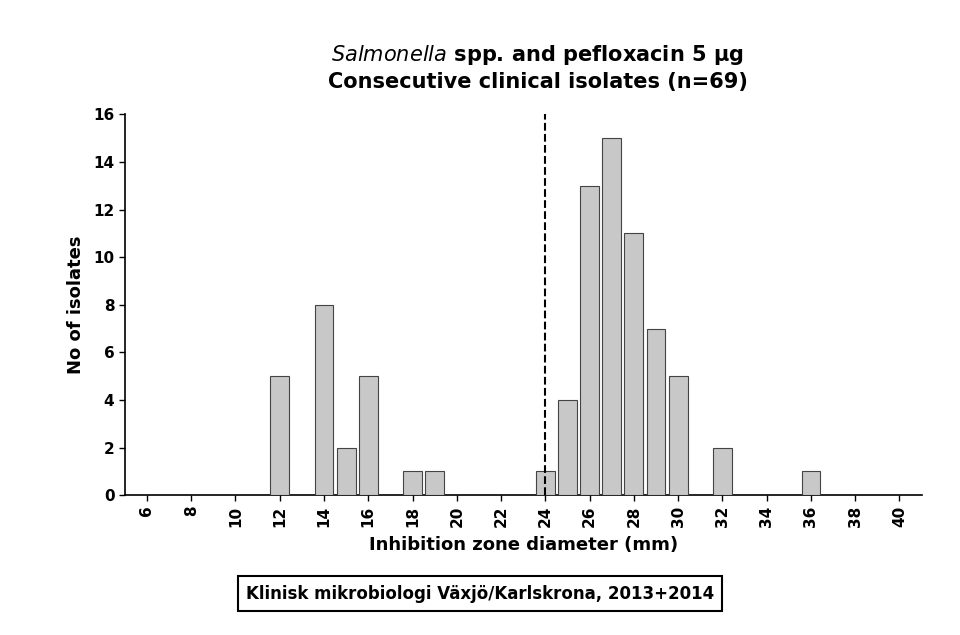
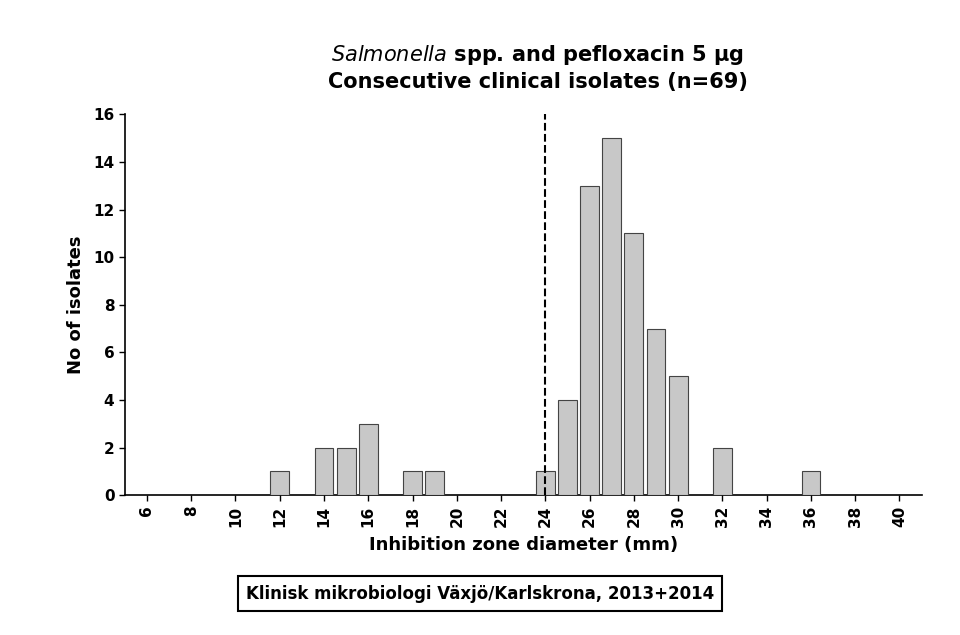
12: 5 -> 1
14: 8 -> 2
16: 5 -> 3
